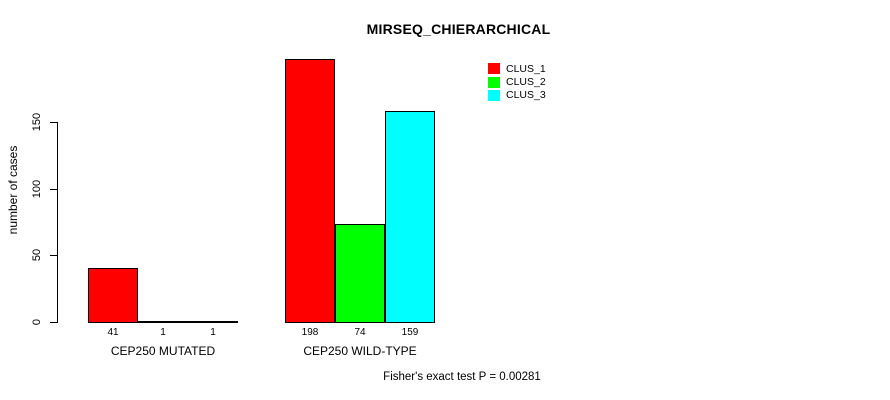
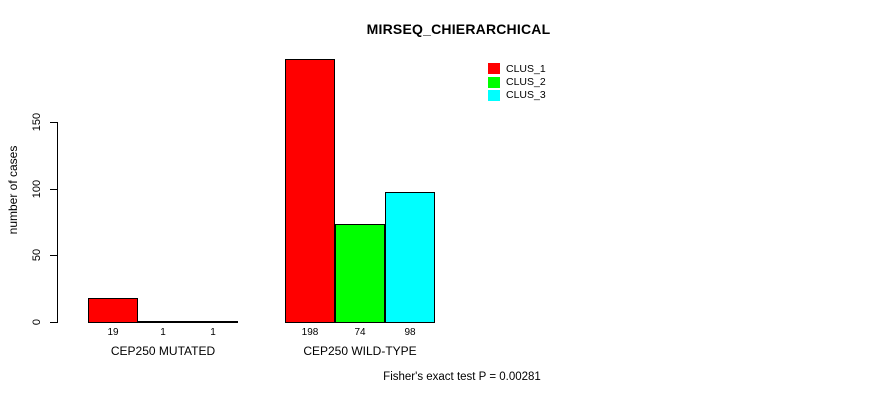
CLUS_1/CEP250 MUTATED: 41 -> 19
CLUS_3/CEP250 WILD-TYPE: 159 -> 98
